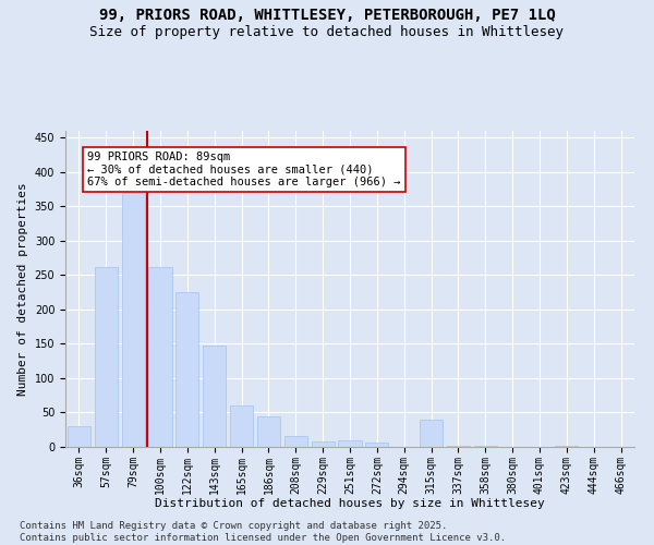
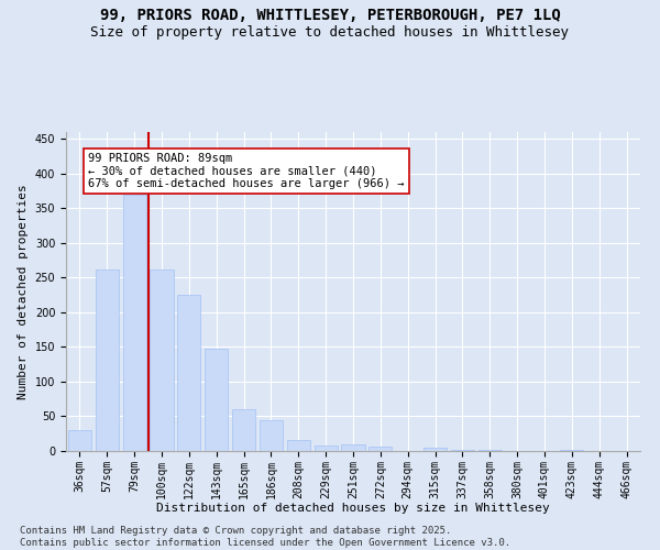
315sqm: 40 -> 5
